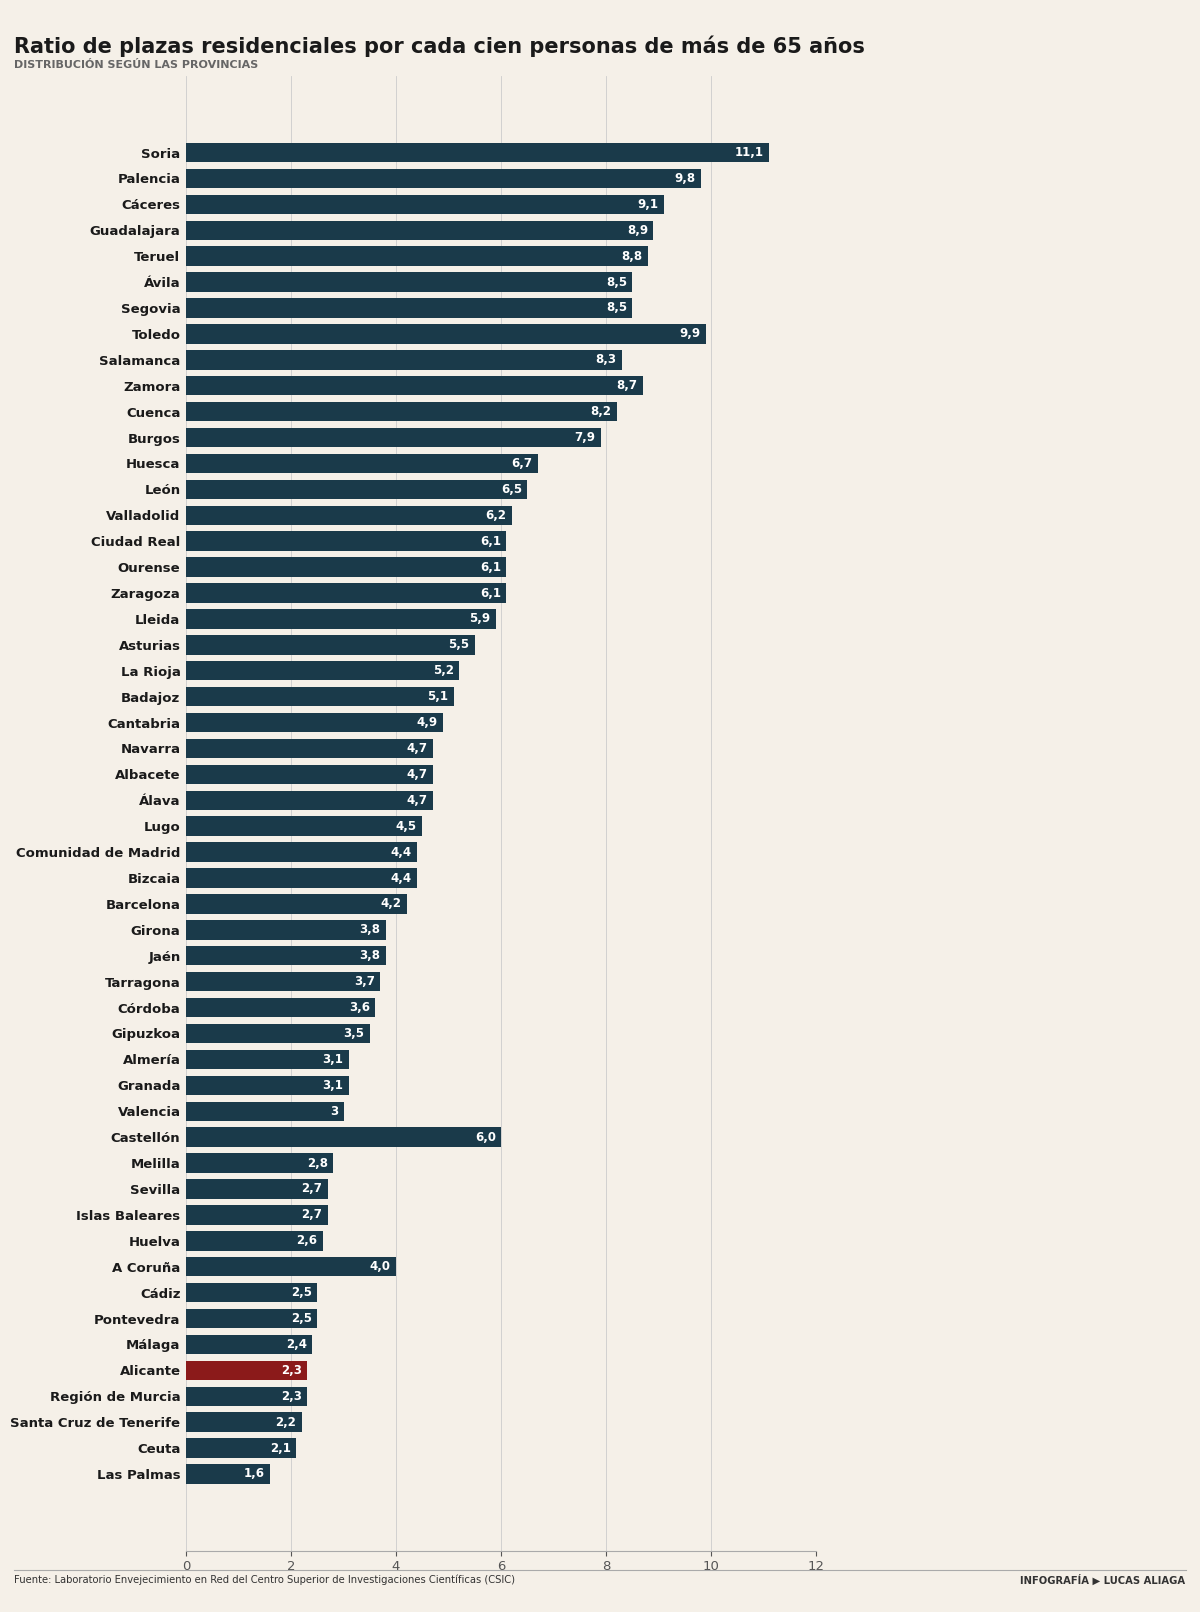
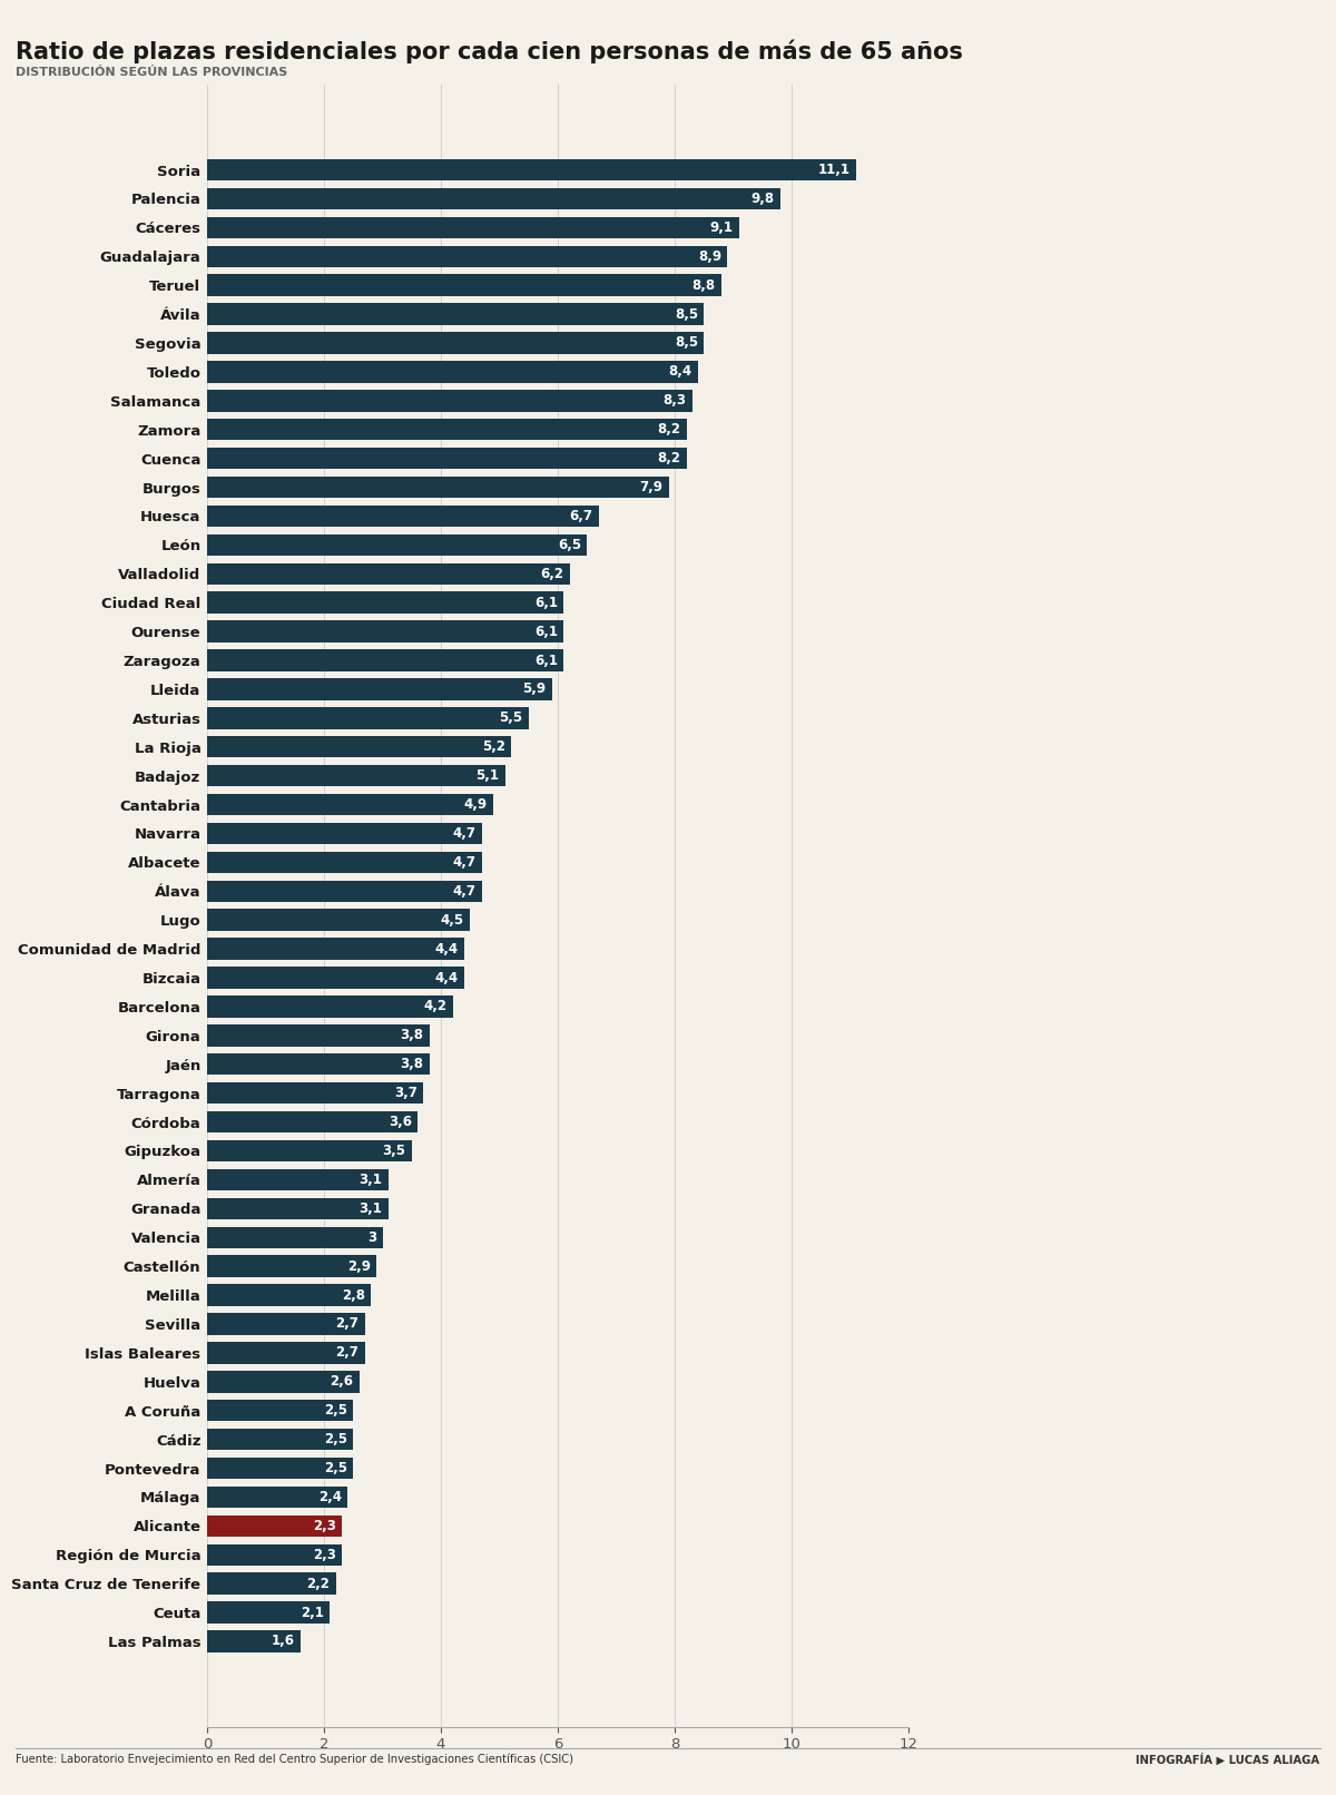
Toledo: 9,9 -> 8,4
Zamora: 8,7 -> 8,2
Castellón: 6,0 -> 2,9
A Coruña: 4,0 -> 2,5
